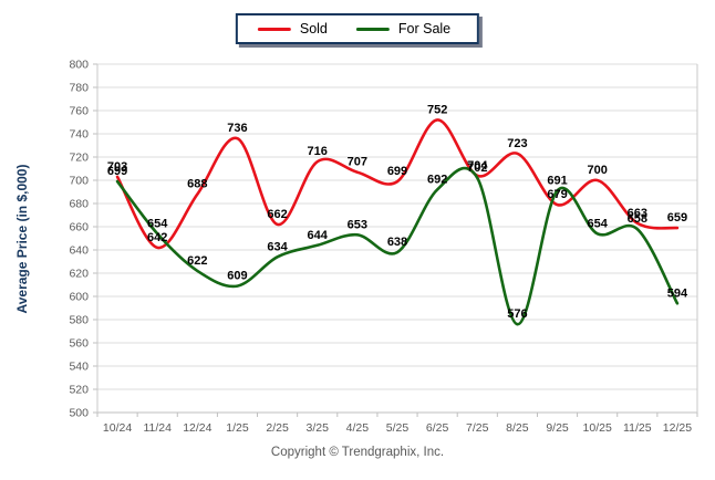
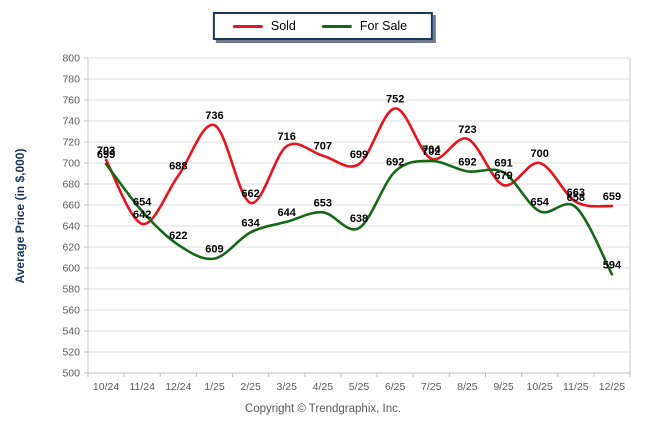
For Sale/8/25: 576 -> 692
